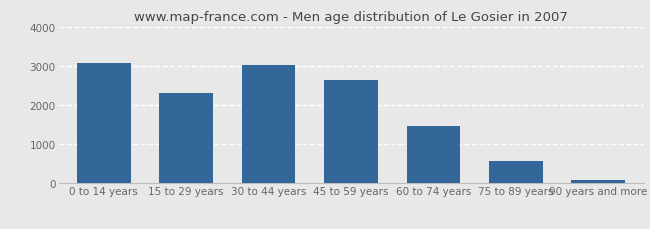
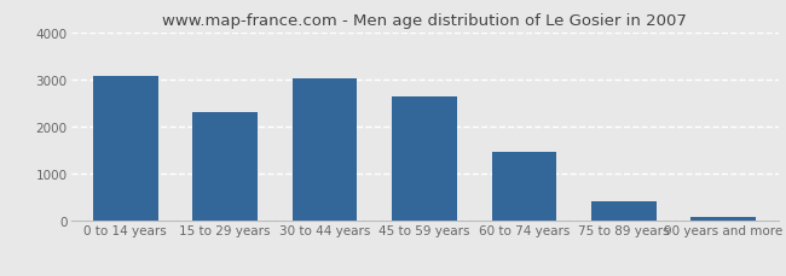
75 to 89 years: 550 -> 400
